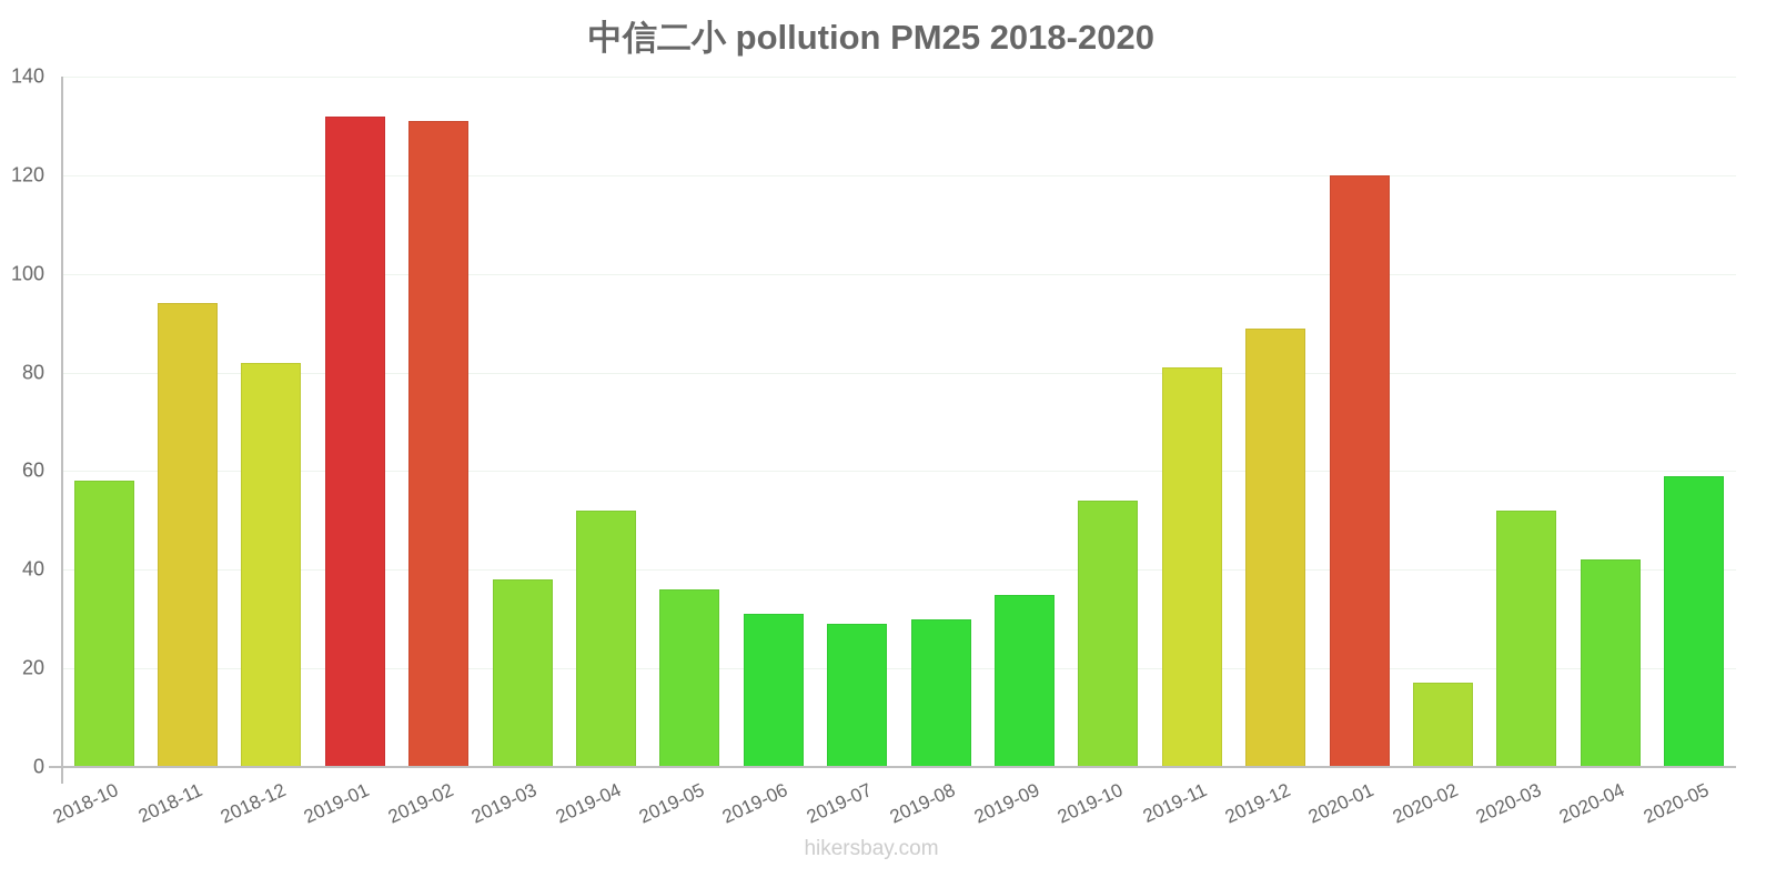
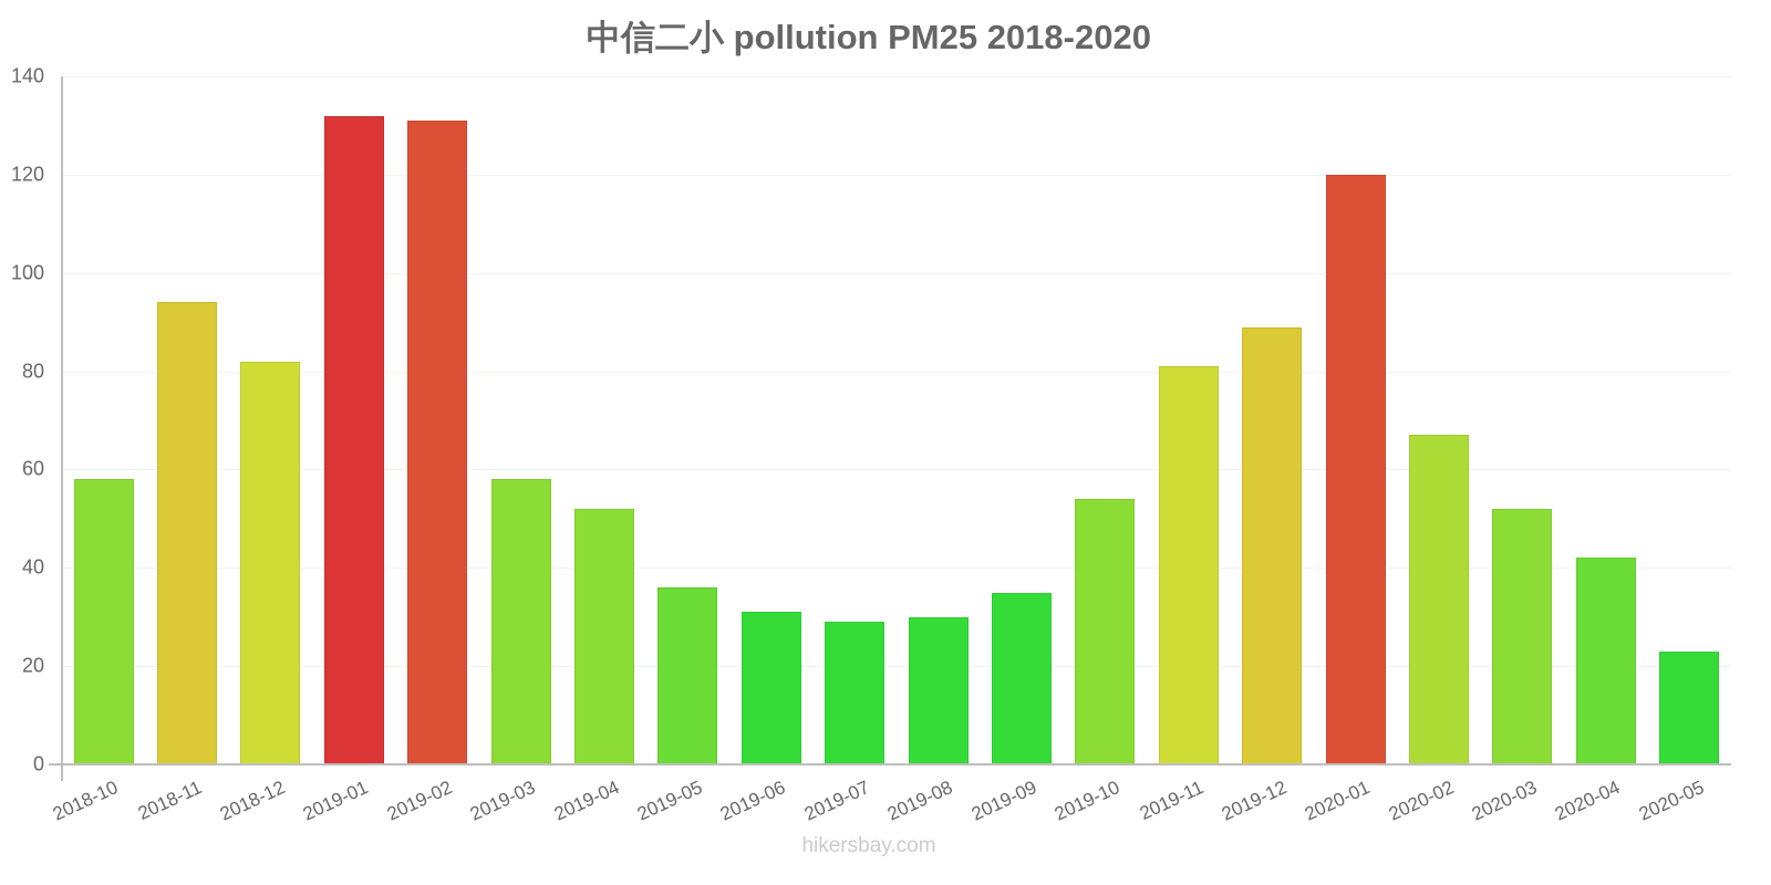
2019-03: 38 -> 58
2020-02: 17 -> 67
2020-05: 59 -> 23
